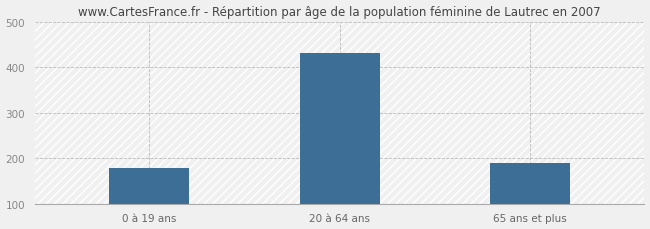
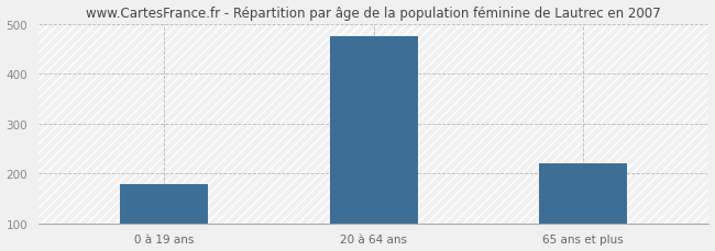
20 à 64 ans: 430 -> 474
65 ans et plus: 190 -> 220
